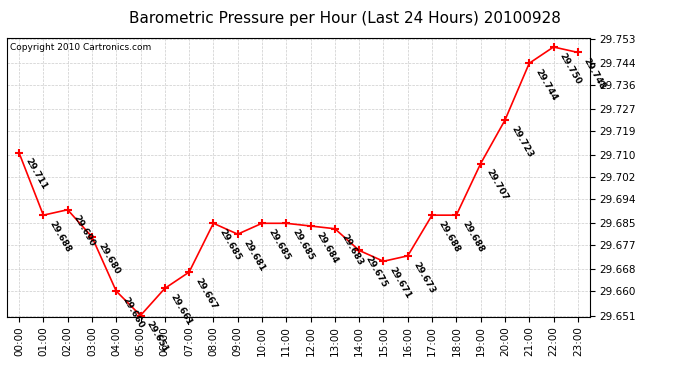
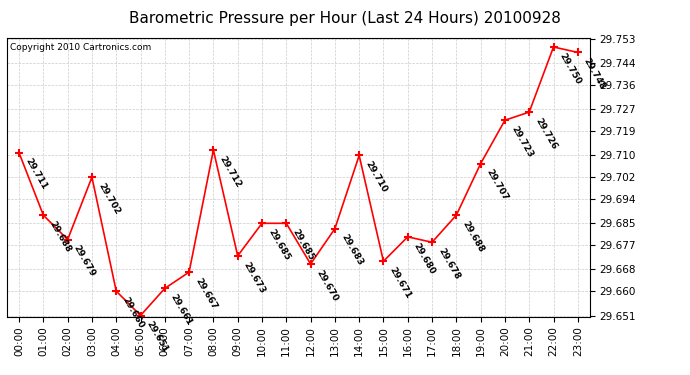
02:00: 29.690 -> 29.679
03:00: 29.680 -> 29.702
08:00: 29.685 -> 29.712
09:00: 29.681 -> 29.673
12:00: 29.684 -> 29.670
14:00: 29.675 -> 29.710
16:00: 29.673 -> 29.680
17:00: 29.688 -> 29.678
21:00: 29.744 -> 29.726
